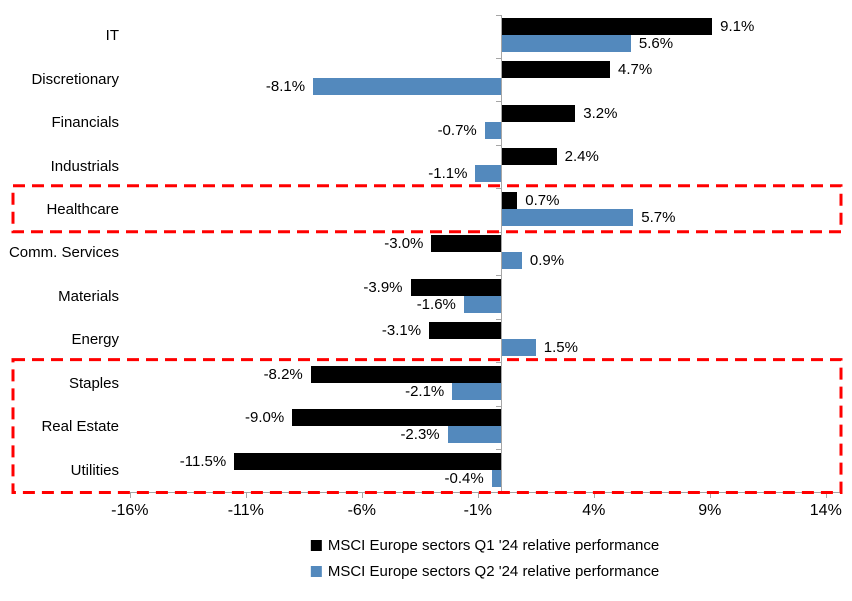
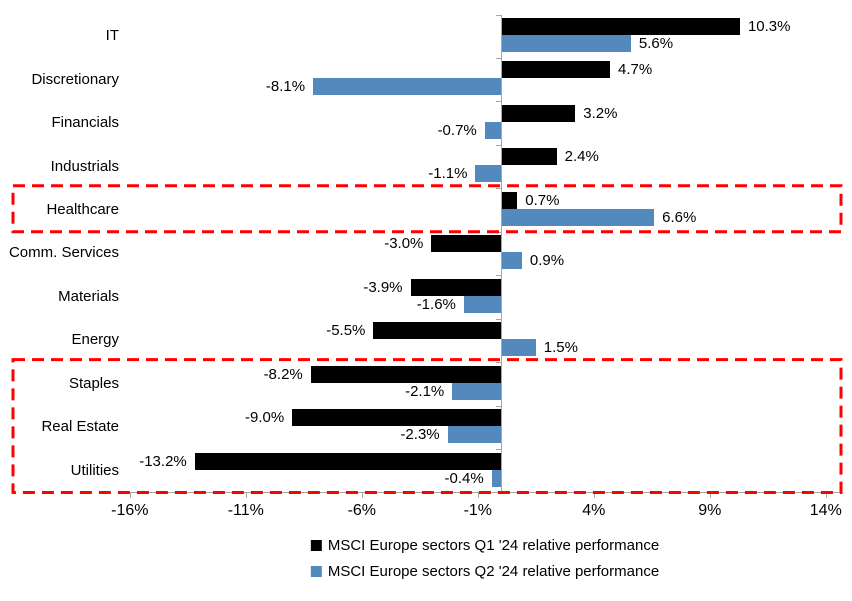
MSCI Europe sectors Q1 '24 relative performance/IT: 9.1% -> 10.3%
MSCI Europe sectors Q2 '24 relative performance/Healthcare: 5.7% -> 6.6%
MSCI Europe sectors Q1 '24 relative performance/Energy: -3.1% -> -5.5%
MSCI Europe sectors Q1 '24 relative performance/Utilities: -11.5% -> -13.2%
